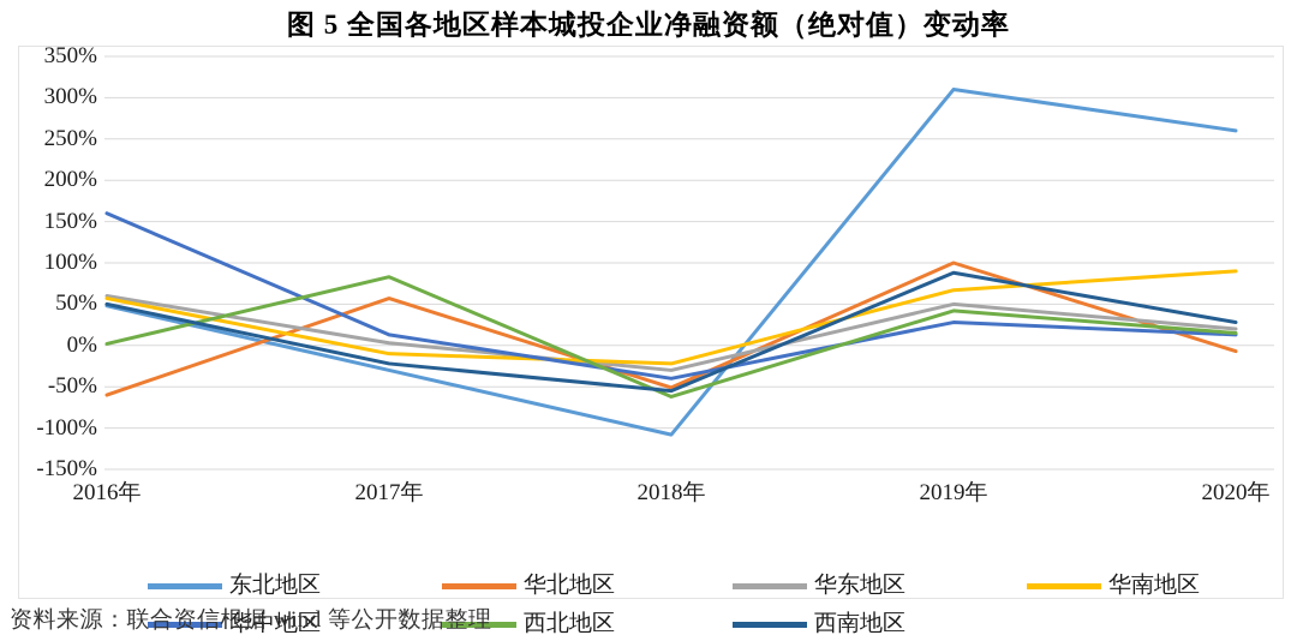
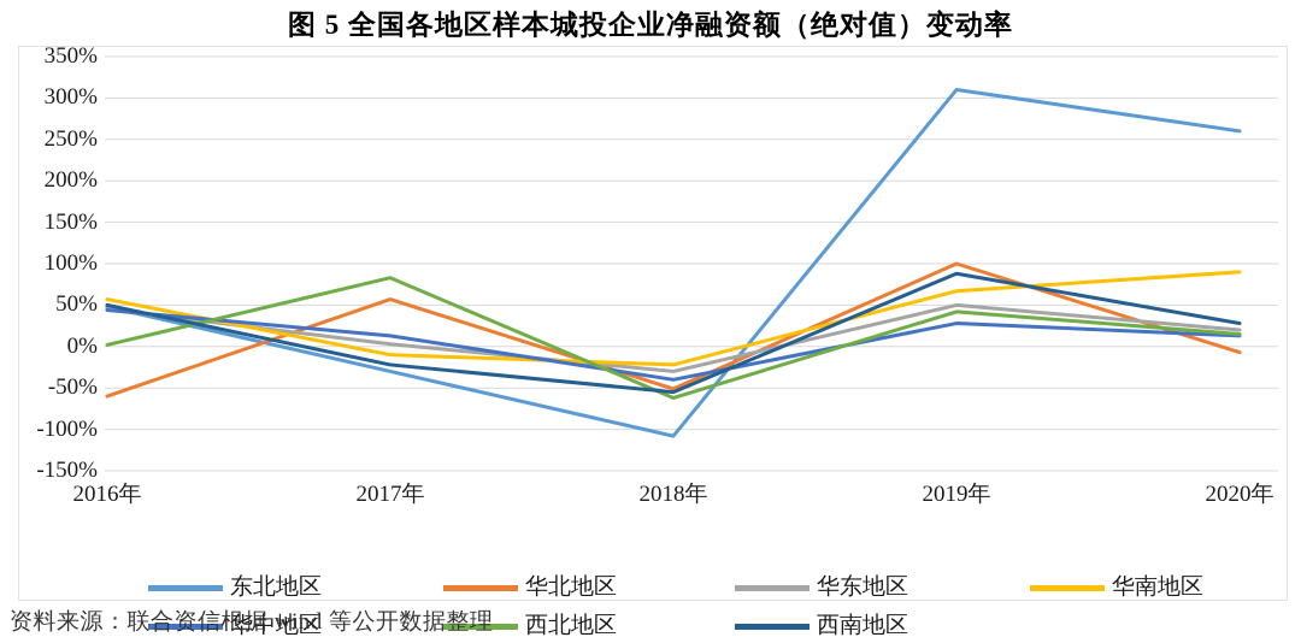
华东地区/2016年: 60% -> 40%
华中地区/2016年: 160% -> 40%
